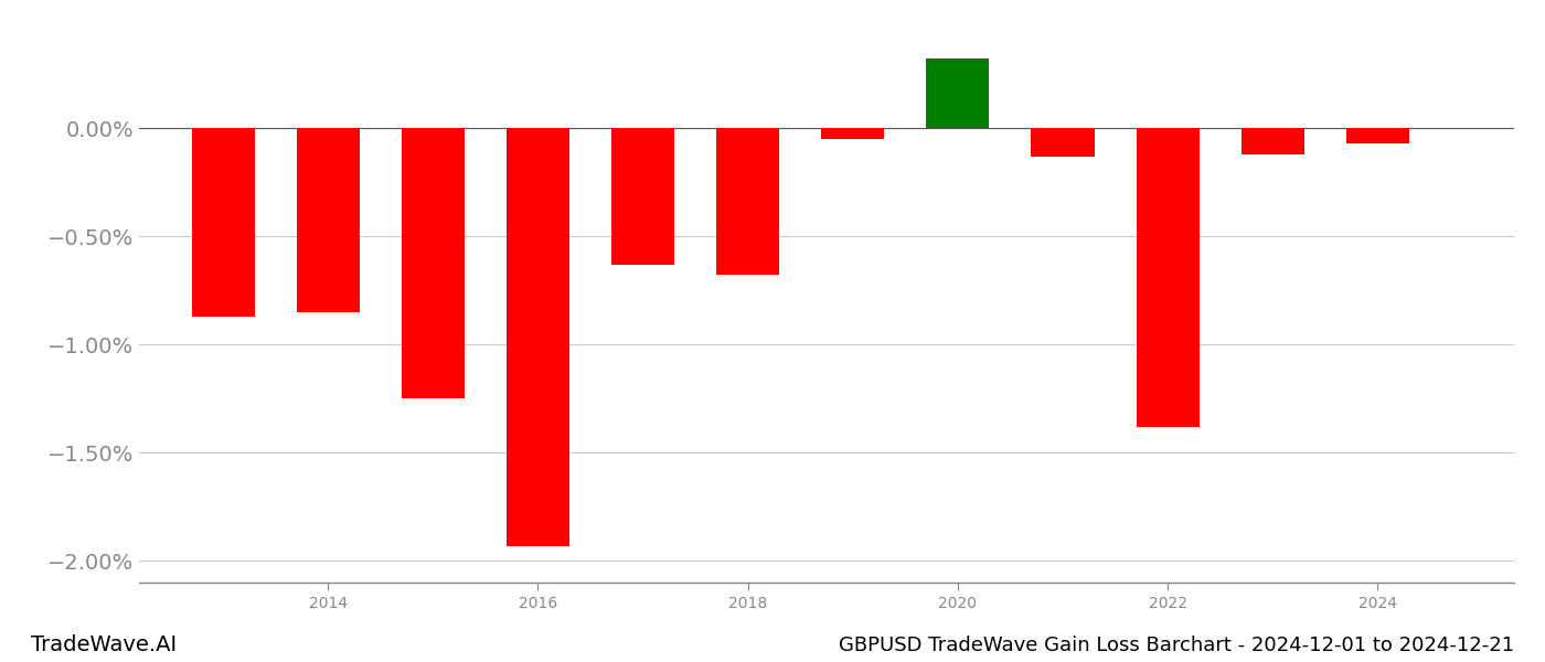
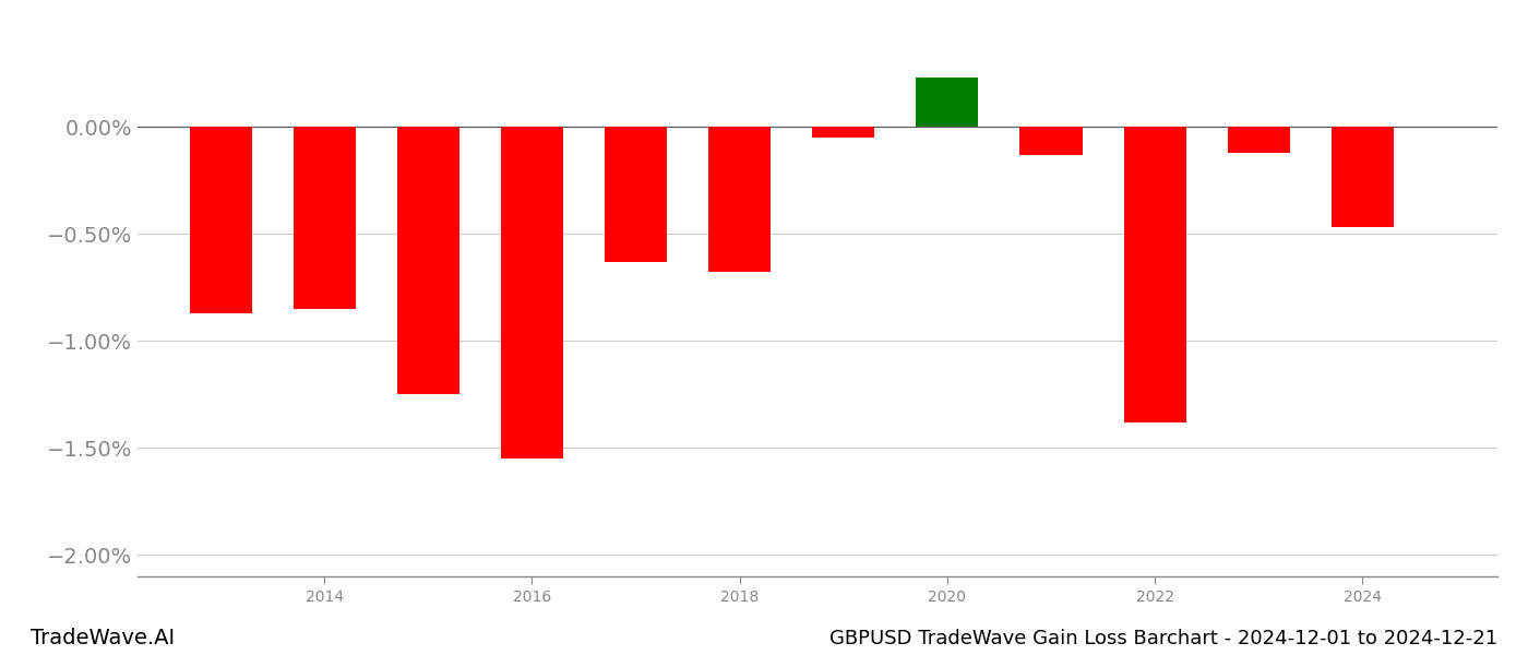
2016: -1.93% -> -1.55%
2020: 0.32% -> 0.23%
2024: -0.07% -> -0.47%
